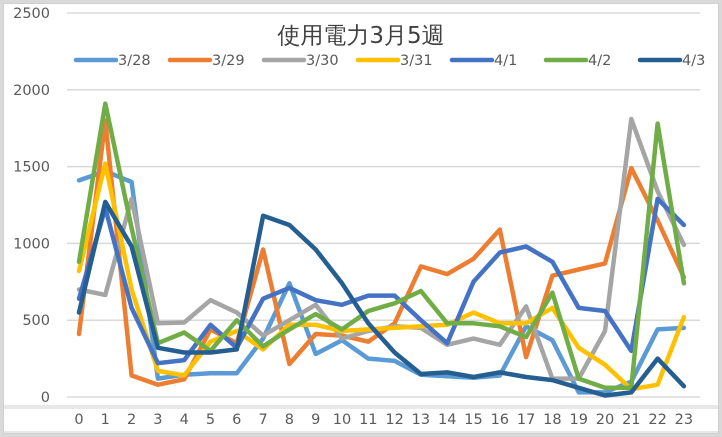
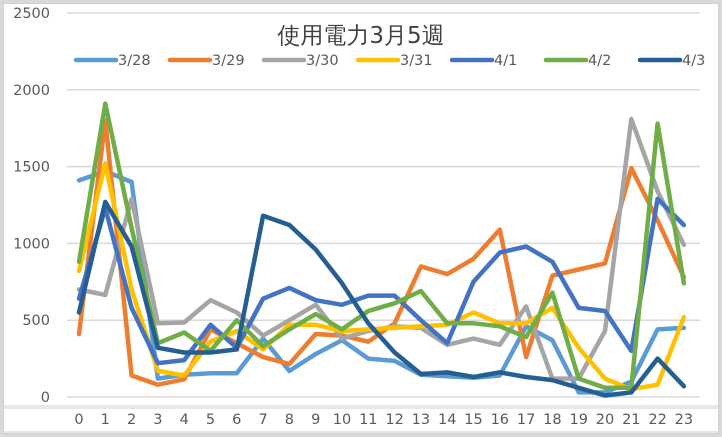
3/29/7: 960 -> 260
3/28/8: 740 -> 170
3/31/20: 210 -> 120
